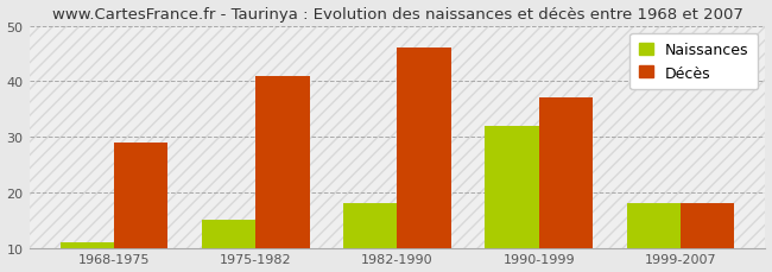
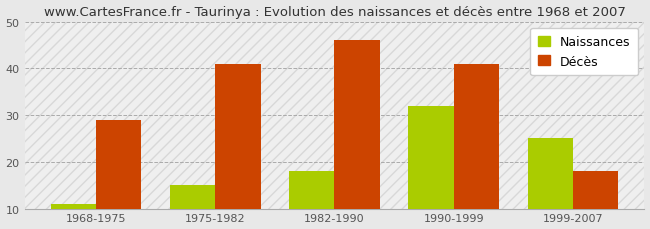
Décès/1990-1999: 37 -> 41
Naissances/1999-2007: 18 -> 25
